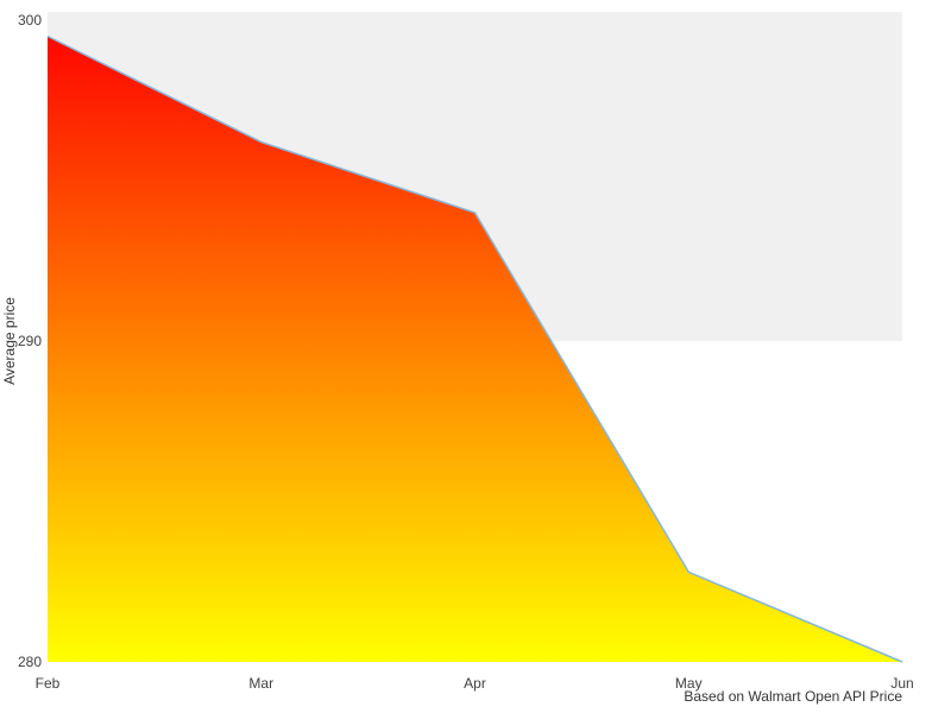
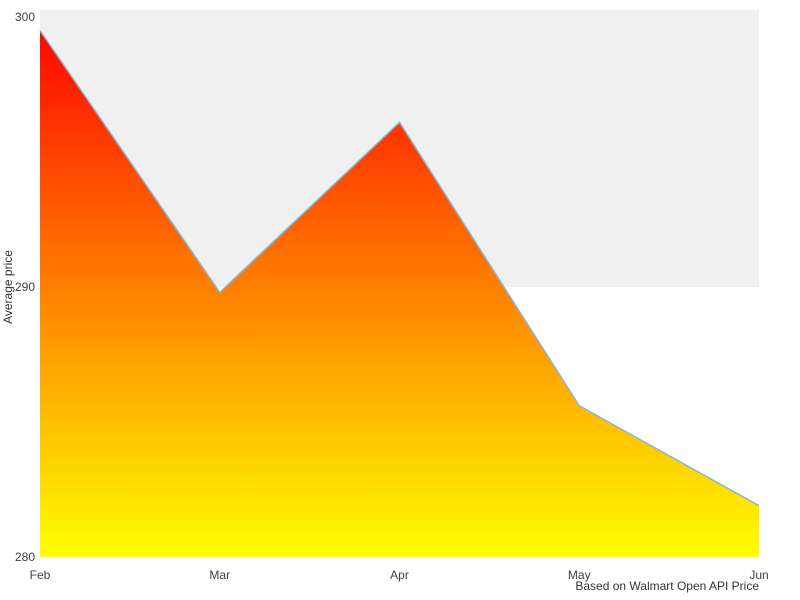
Mar: 296.2 -> 289.8
Apr: 294.0 -> 296.1
May: 282.8 -> 285.6
Jun: 280.0 -> 281.9
